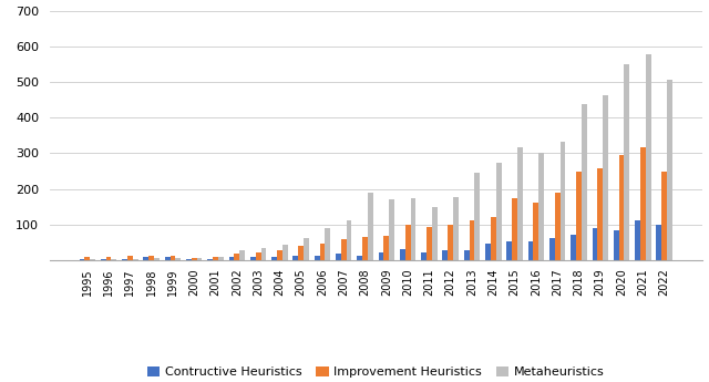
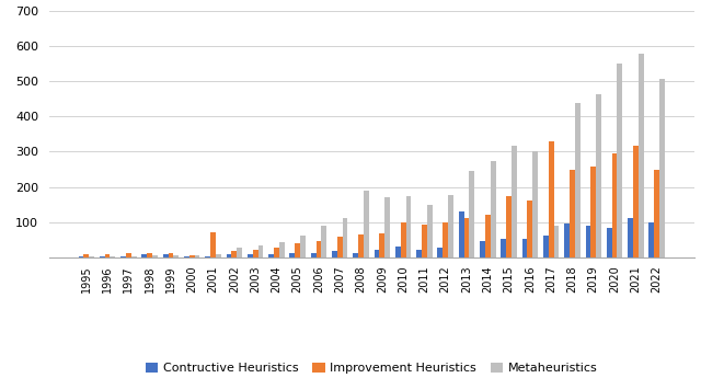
Improvement Heuristics/2001: 8 -> 70
Contructive Heuristics/2013: 28 -> 130
Improvement Heuristics/2017: 188 -> 330
Metaheuristics/2017: 332 -> 90
Contructive Heuristics/2018: 72 -> 95
